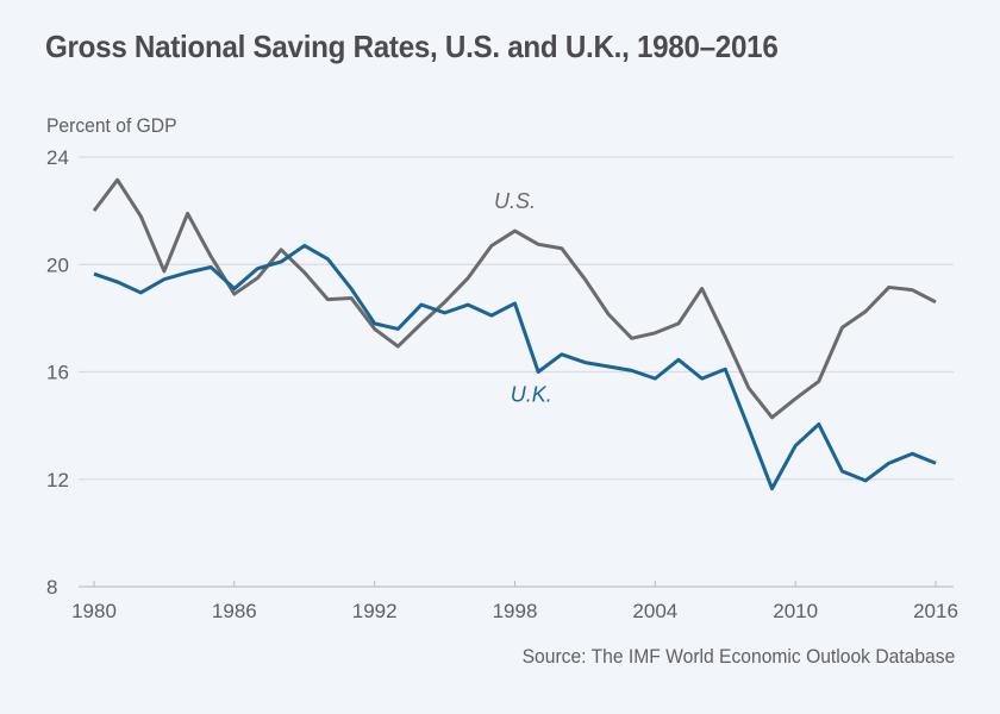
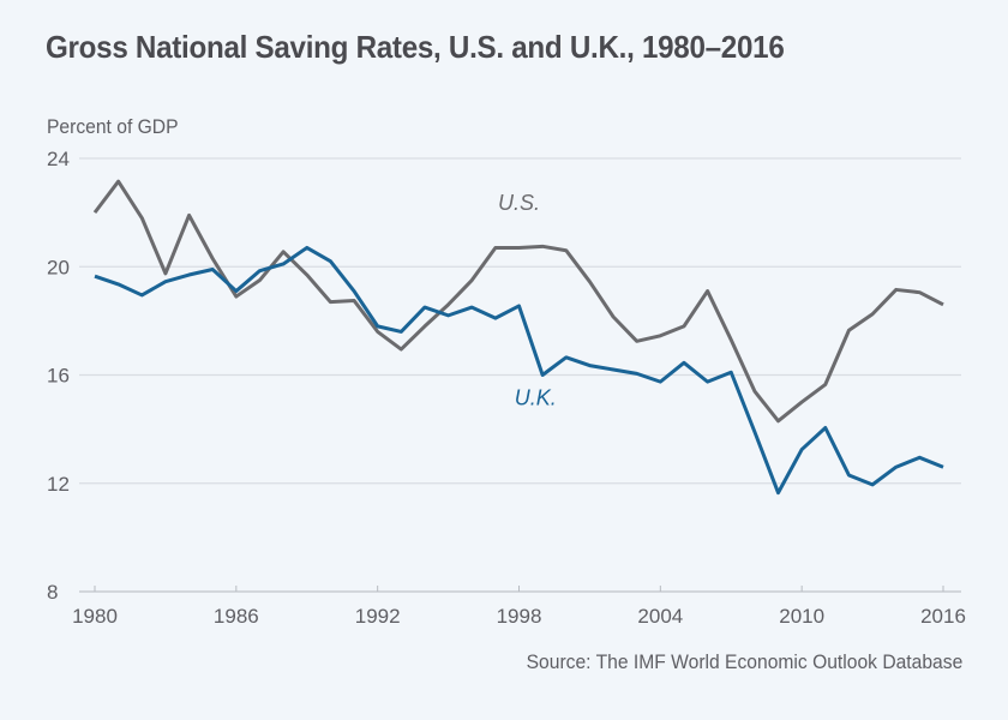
U.S./1998: 21.2 -> 20.7
